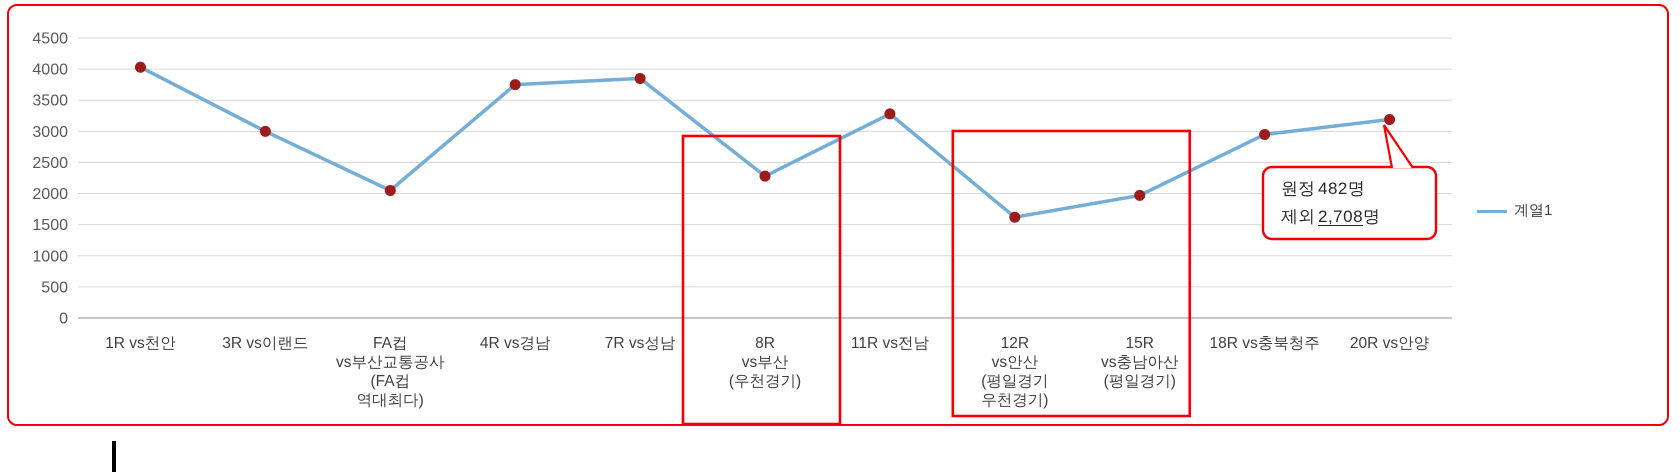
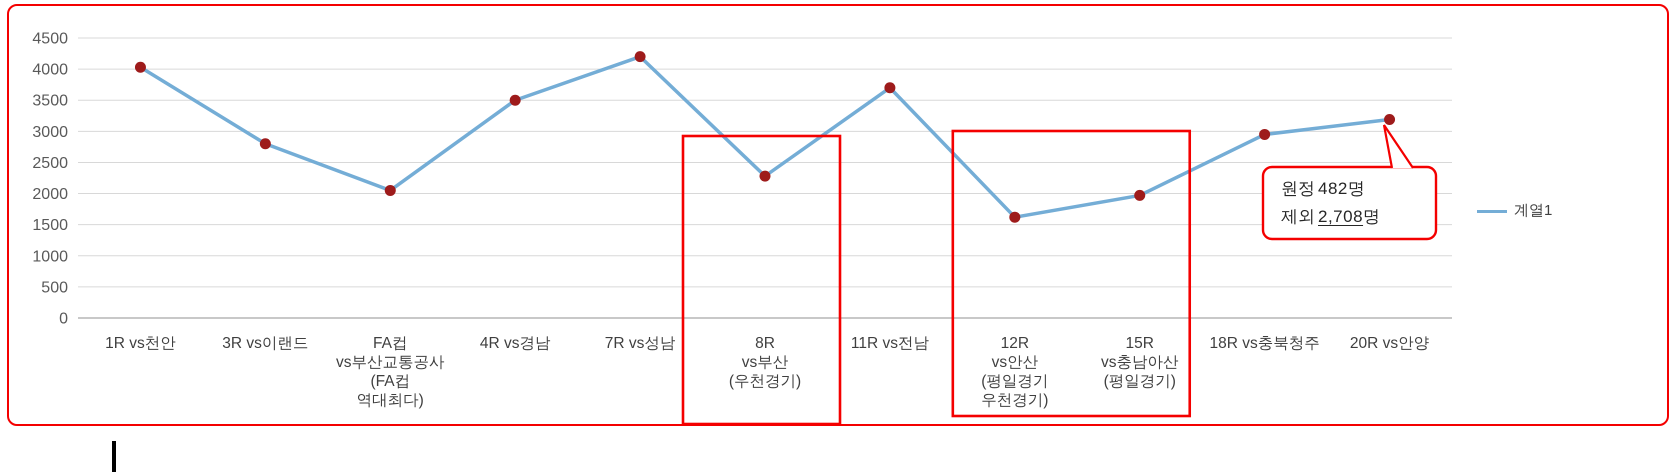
3R vs이랜드: 3000 -> 2800
4R vs경남: 3800 -> 3500
7R vs성남: 3800 -> 4200
11R vs전남: 3300 -> 3700
